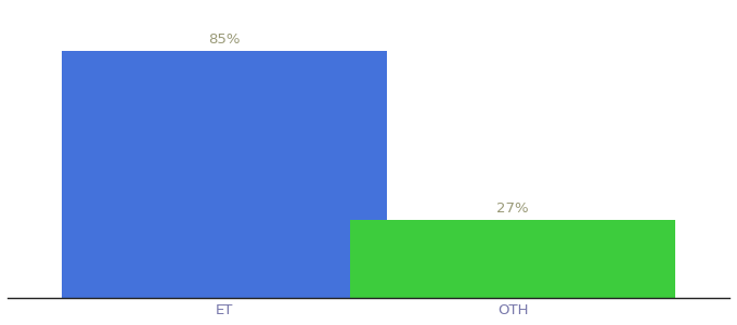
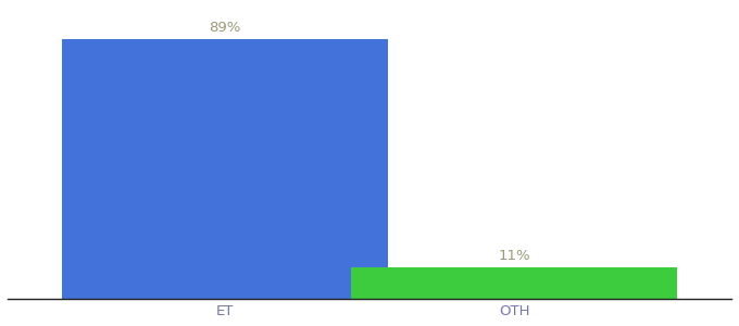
ET: 85% -> 89%
OTH: 27% -> 11%
